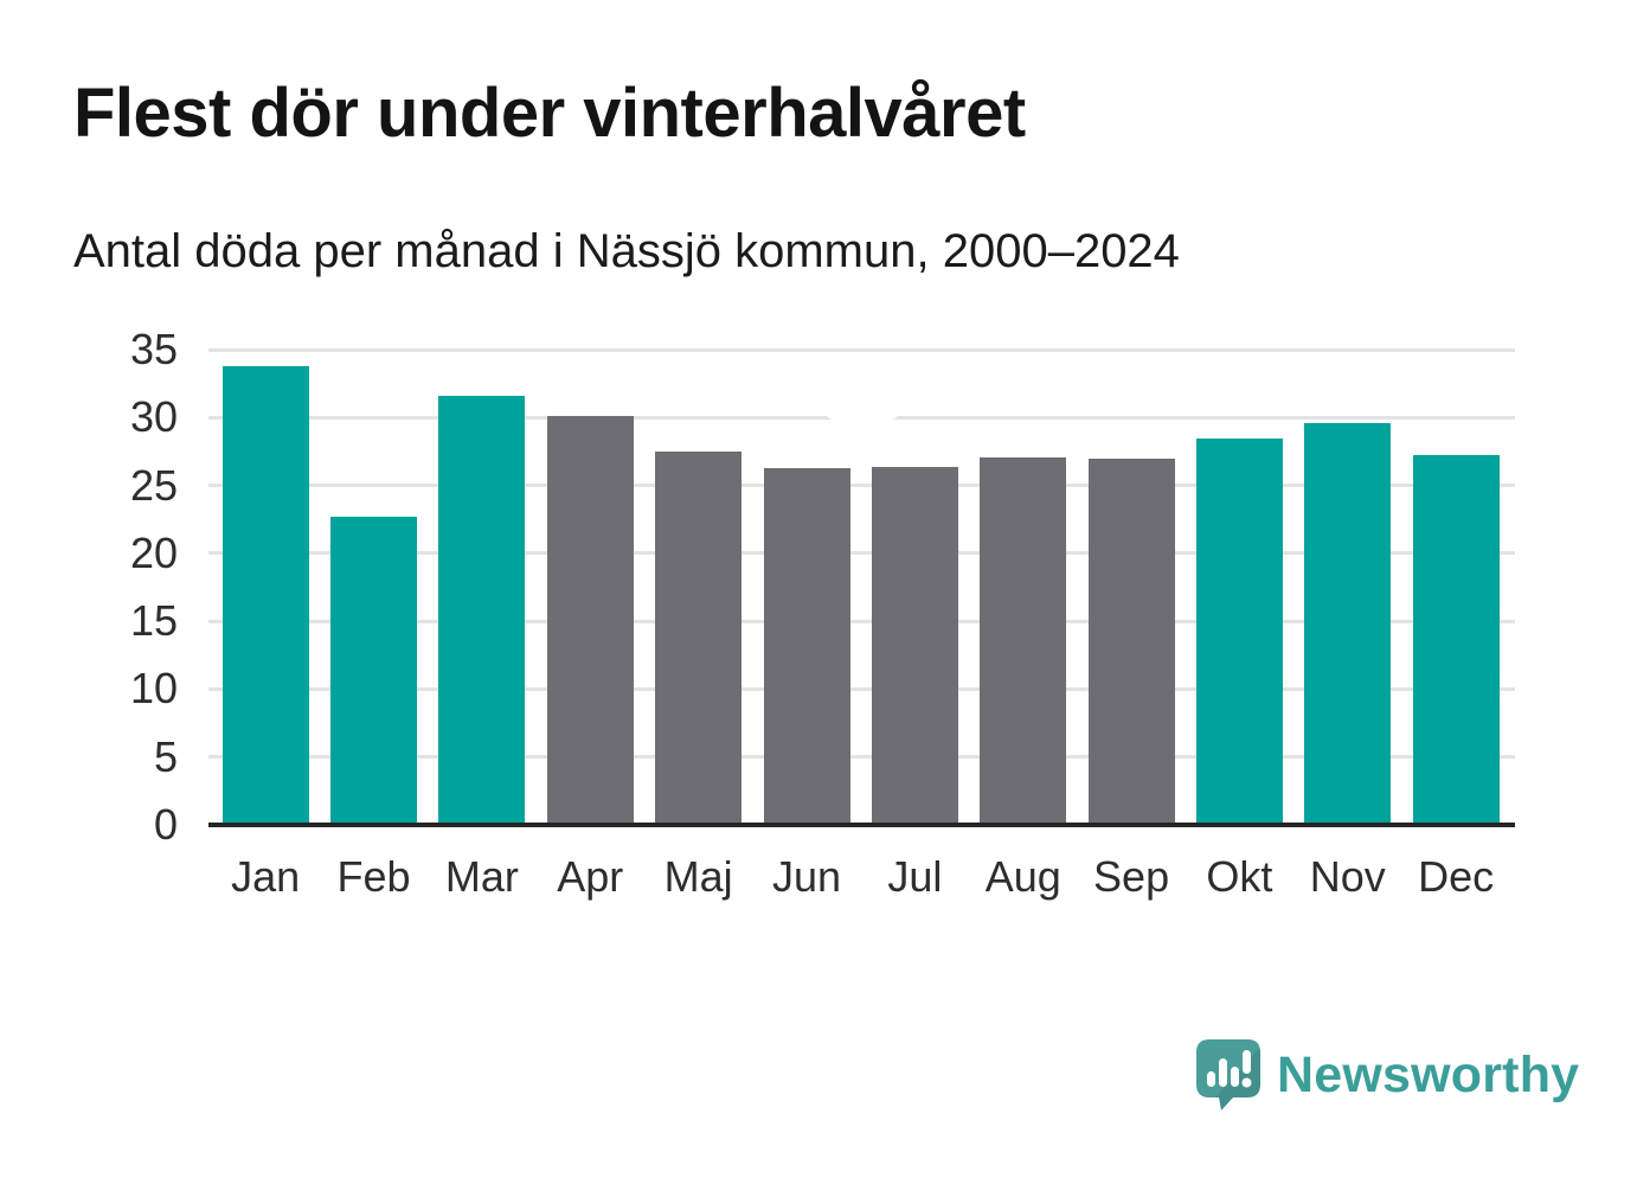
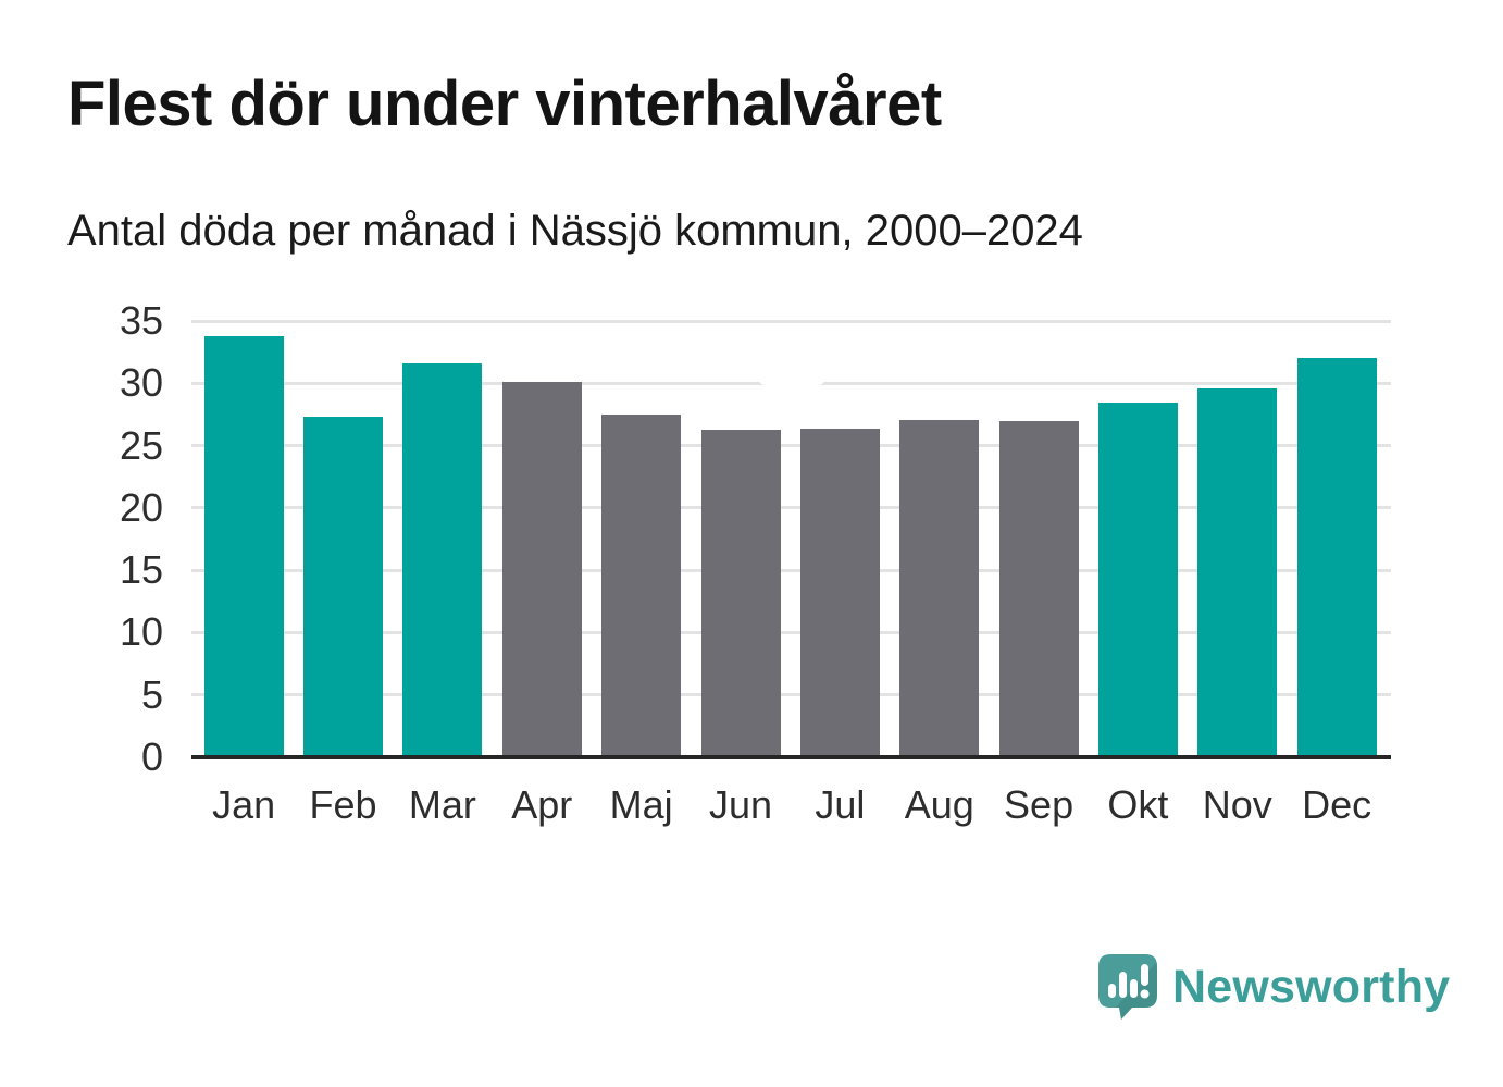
Feb: 22.7 -> 27.3
Dec: 27.2 -> 32.0
